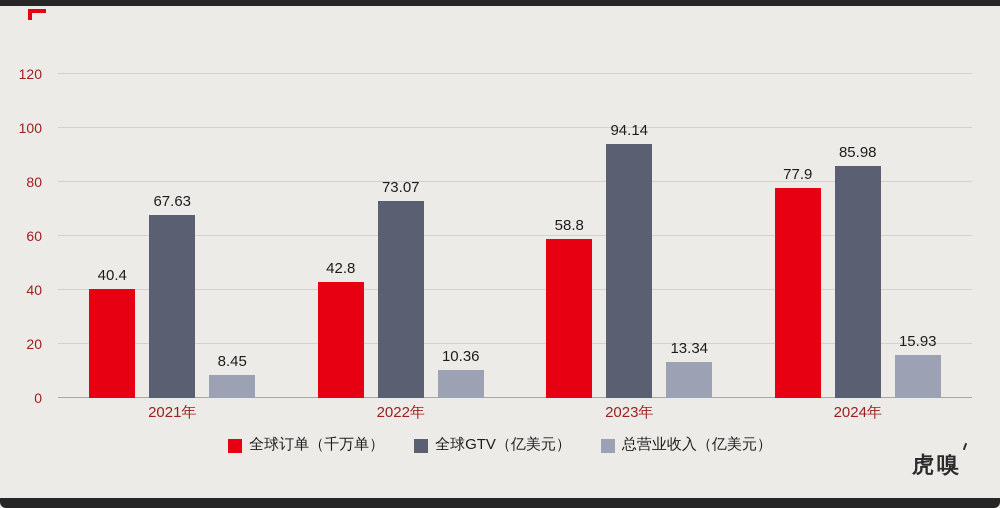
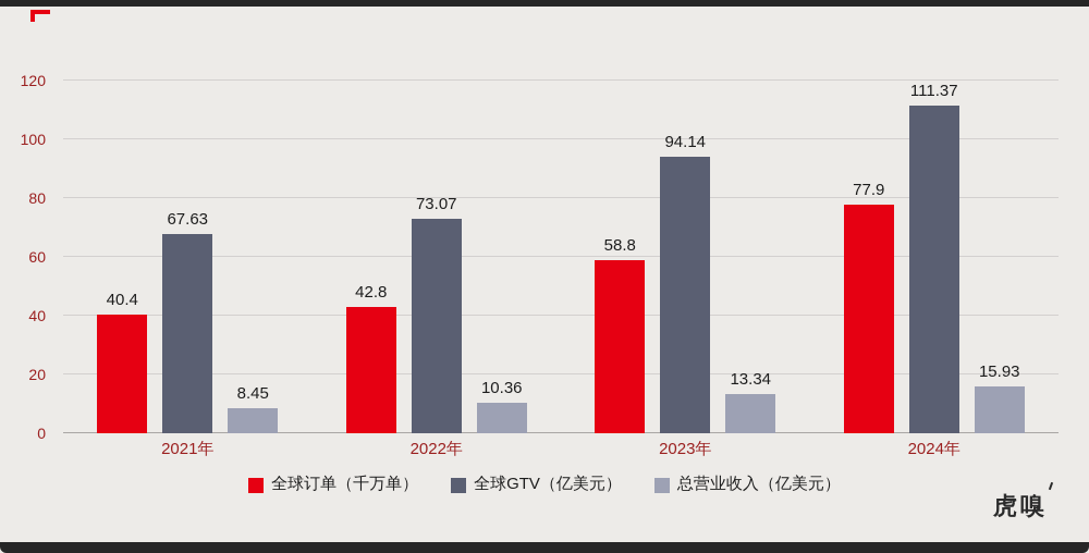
全球GTV（亿美元）/2024年: 85.98 -> 111.37
